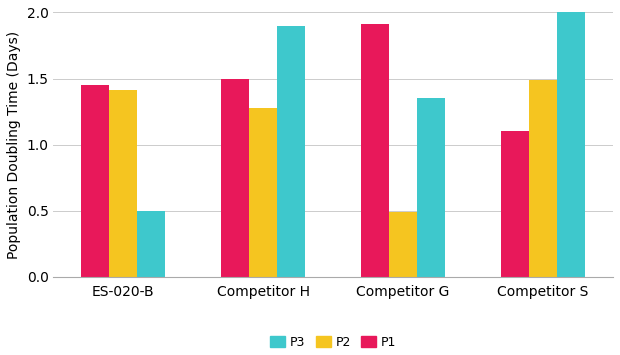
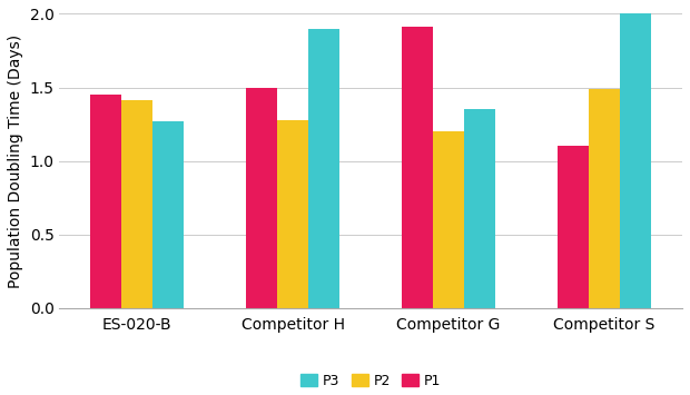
P3/ES-020-B: 0.50 -> 1.27
P2/Competitor G: 0.49 -> 1.20
